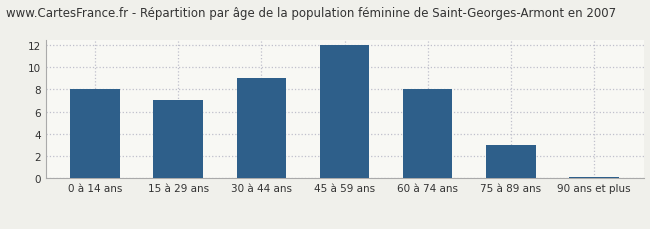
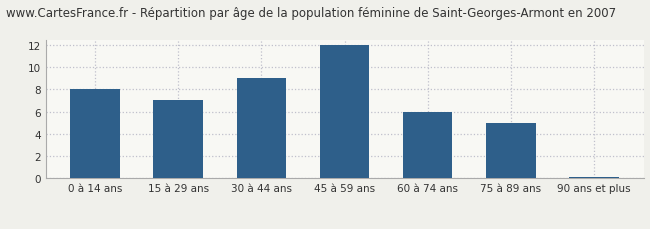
60 à 74 ans: 8.0 -> 6.0
75 à 89 ans: 3.0 -> 5.0
